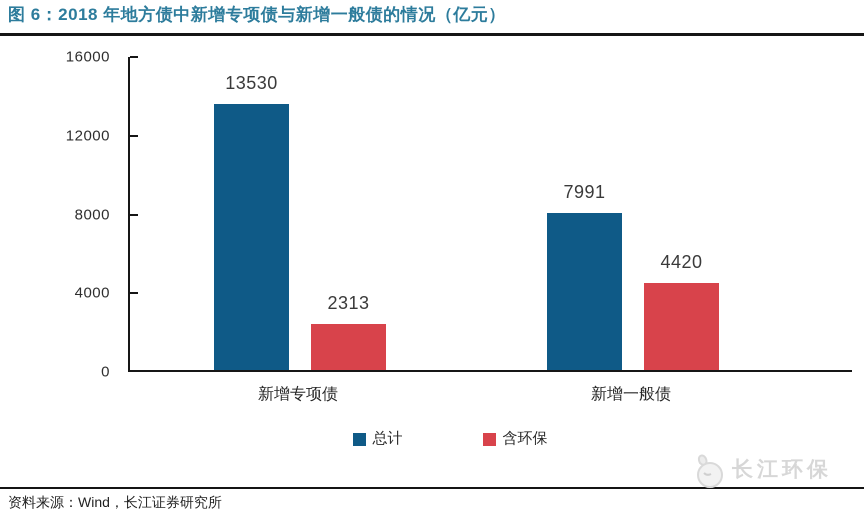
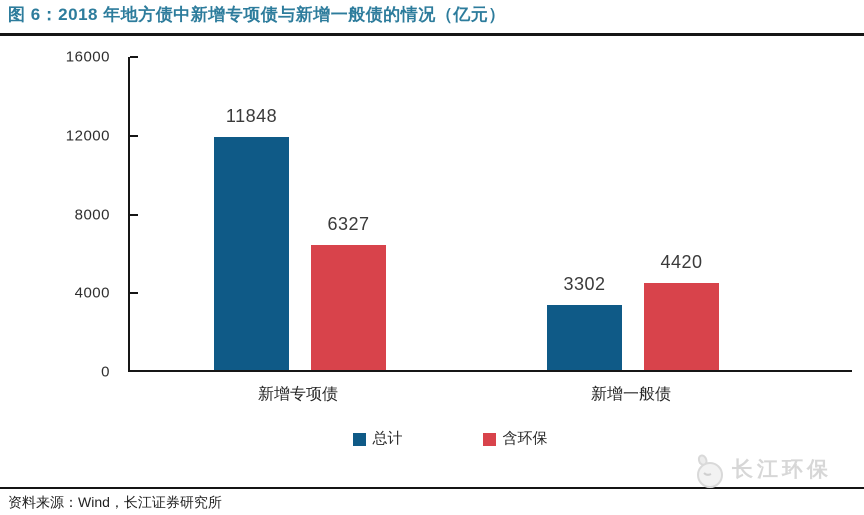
总计/新增专项债: 13530 -> 11848
含环保/新增专项债: 2313 -> 6327
总计/新增一般债: 7991 -> 3302
